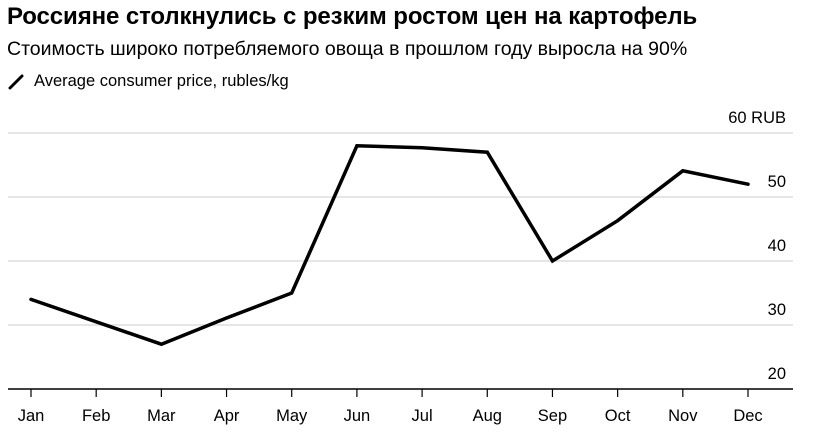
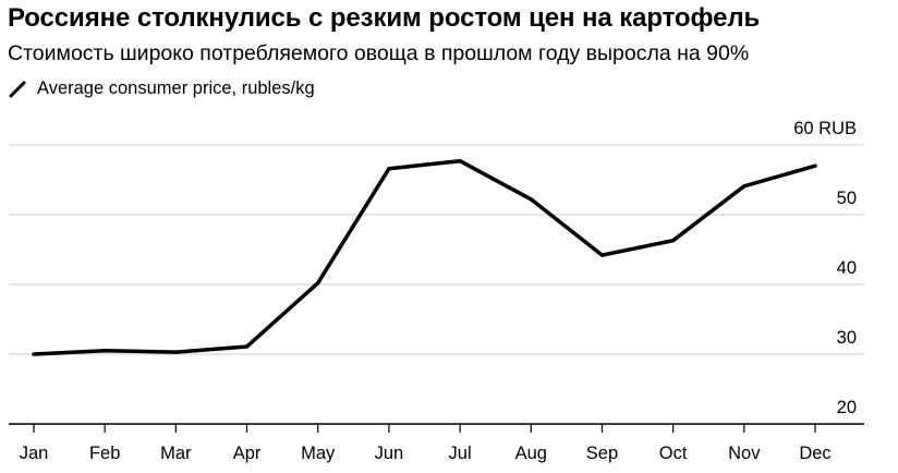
Jan: 34 -> 30
Mar: 27 -> 30
May: 35 -> 40
Jun: 58 -> 57
Aug: 57 -> 52
Sep: 40 -> 44
Dec: 52 -> 57
